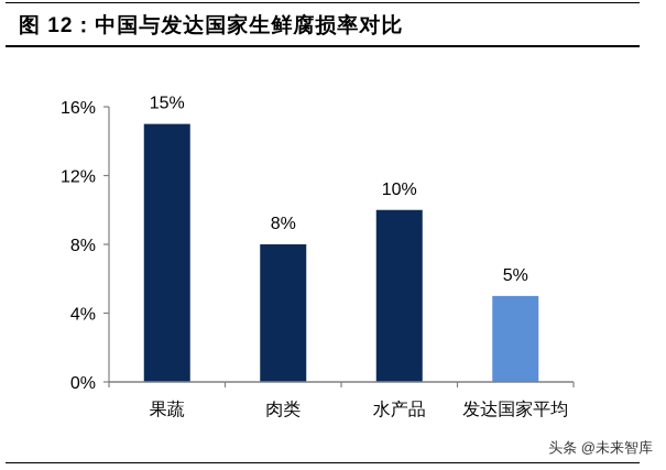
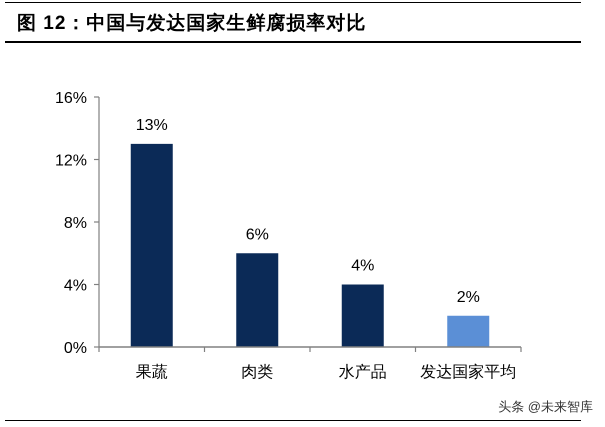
果蔬: 15% -> 13%
肉类: 8% -> 6%
水产品: 10% -> 4%
发达国家平均: 5% -> 2%
